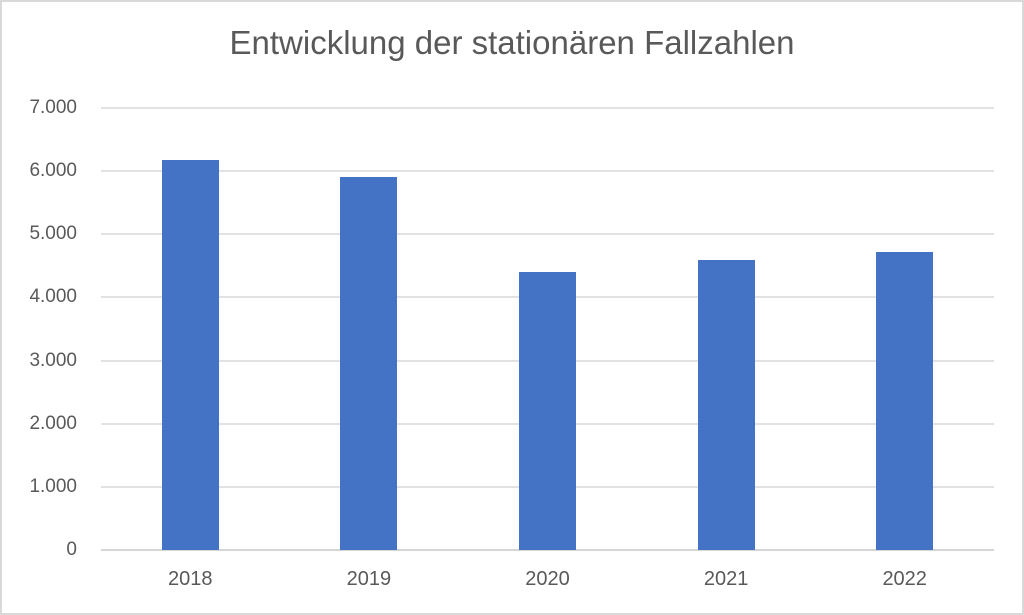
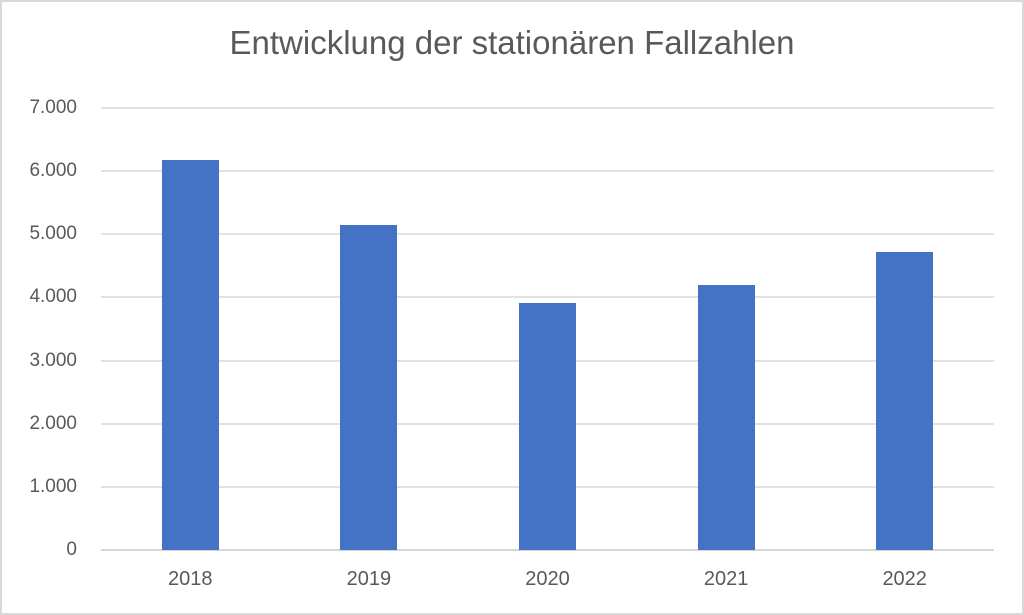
2019: 5900 -> 5200
2020: 4400 -> 3900
2021: 4600 -> 4200
